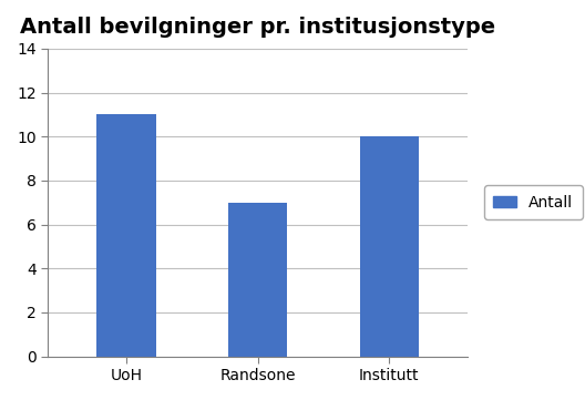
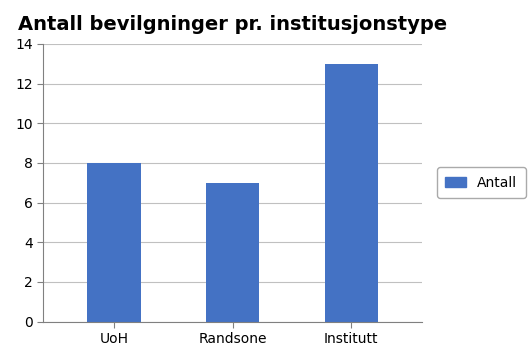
UoH: 11 -> 8
Institutt: 10 -> 13
